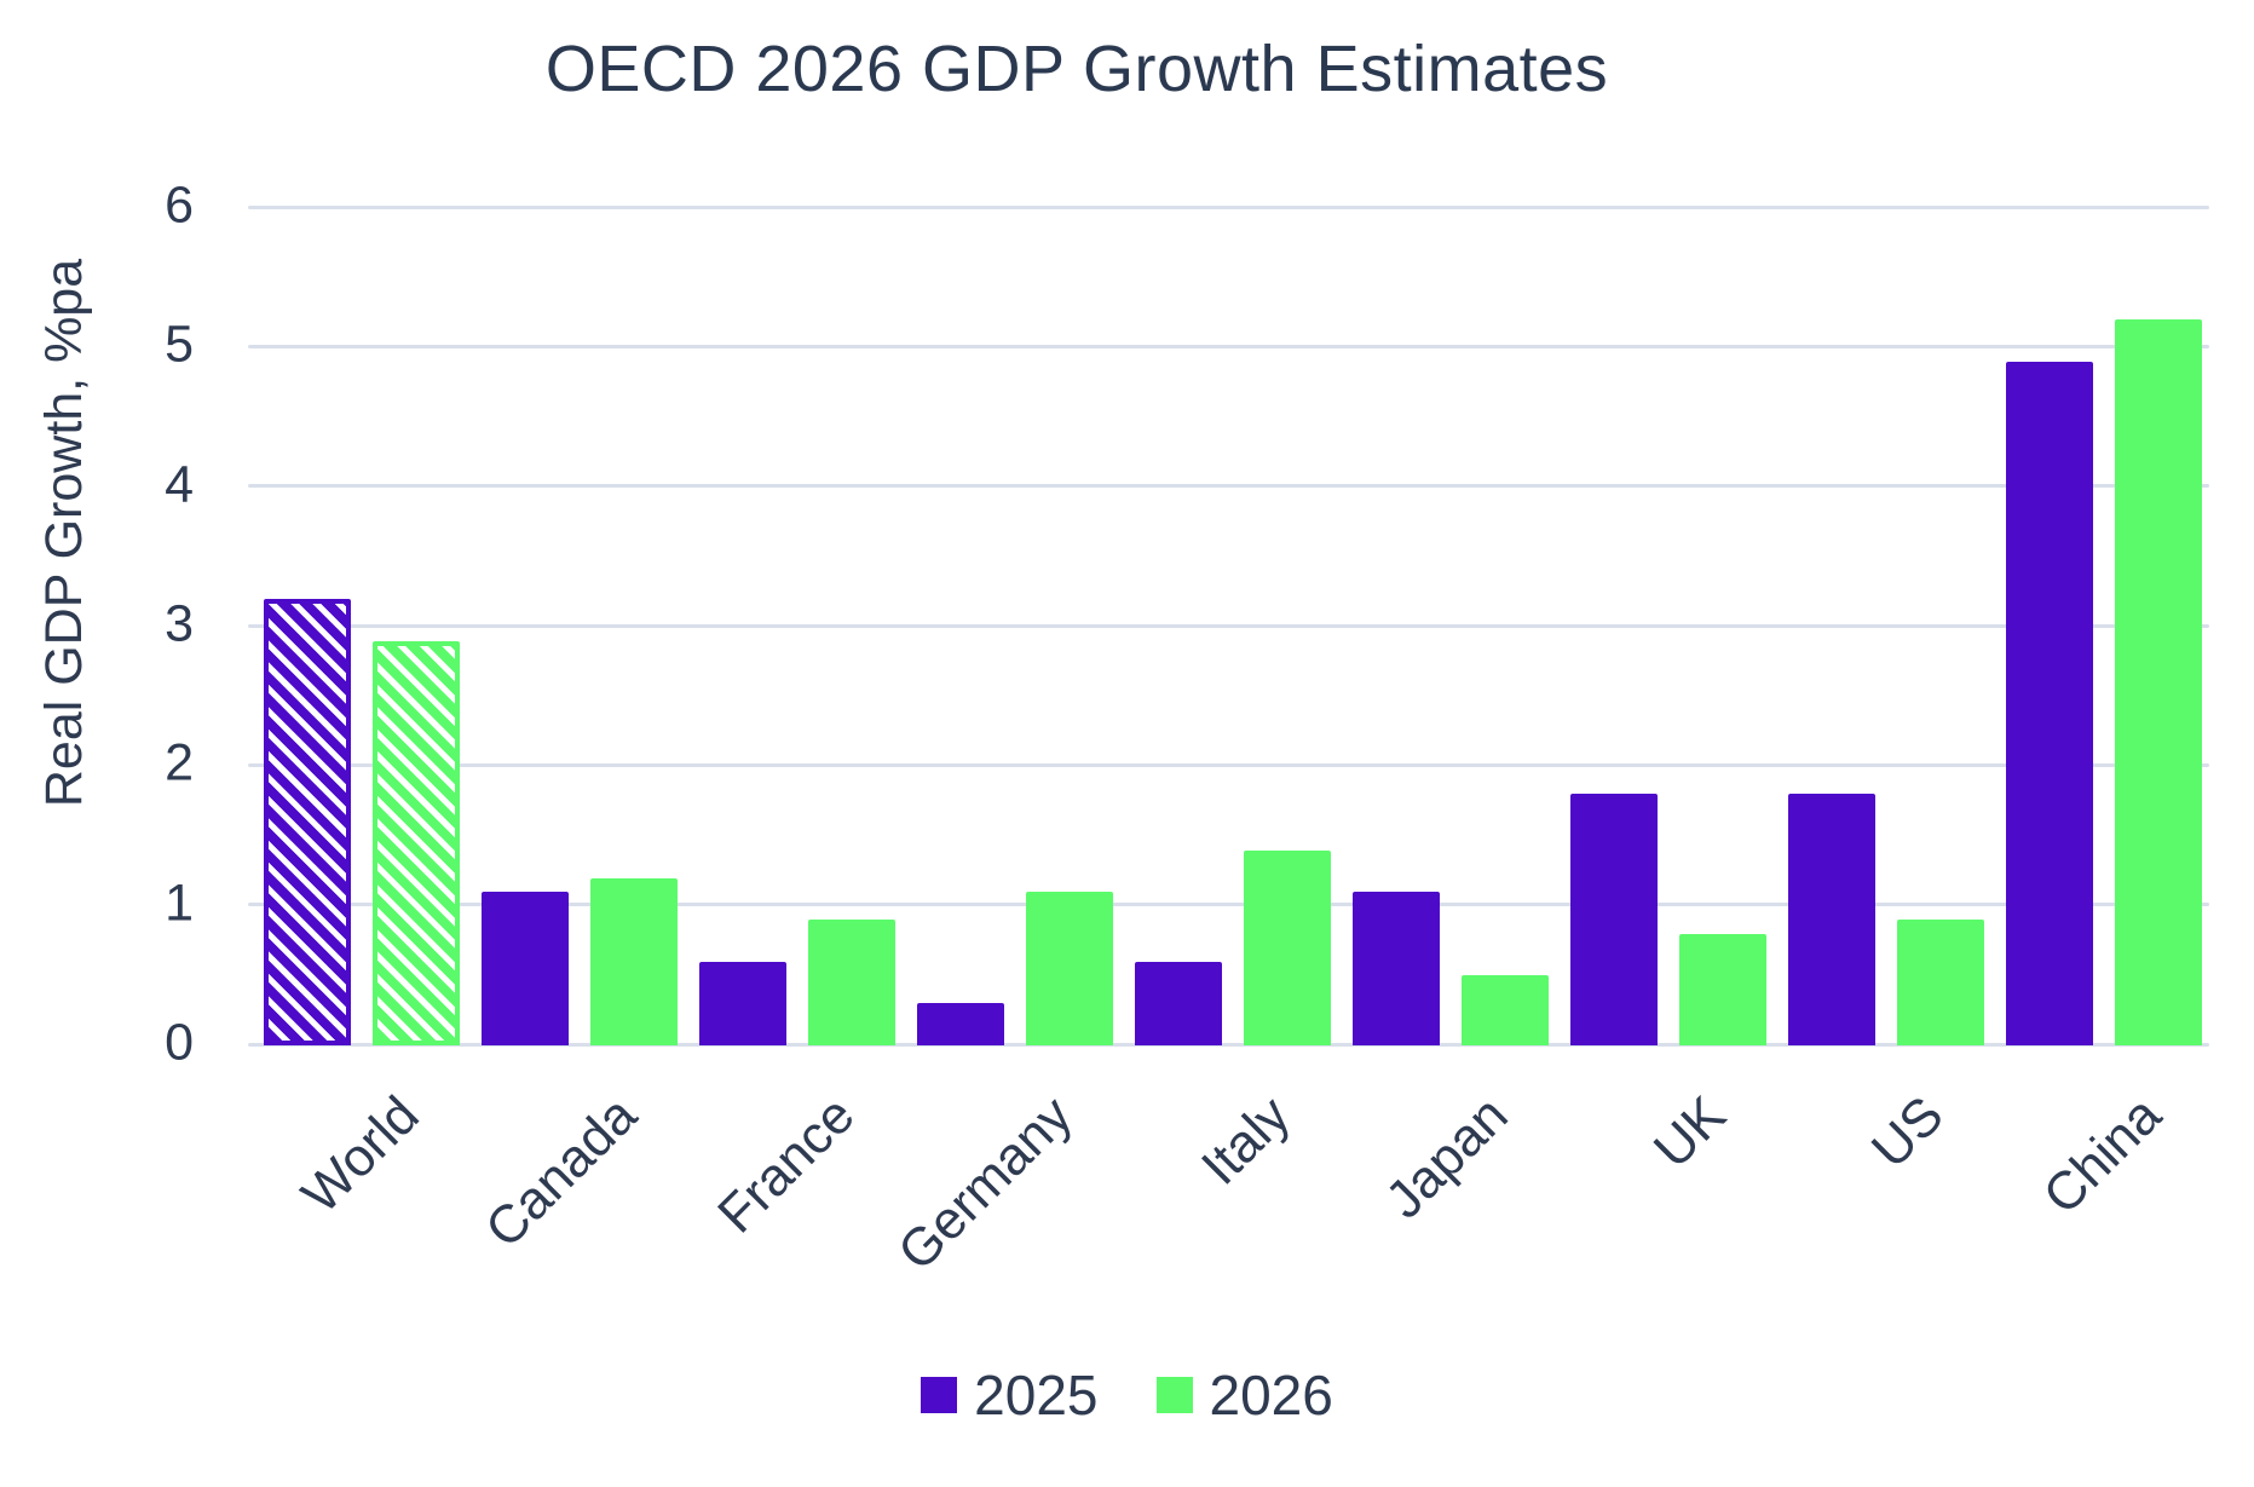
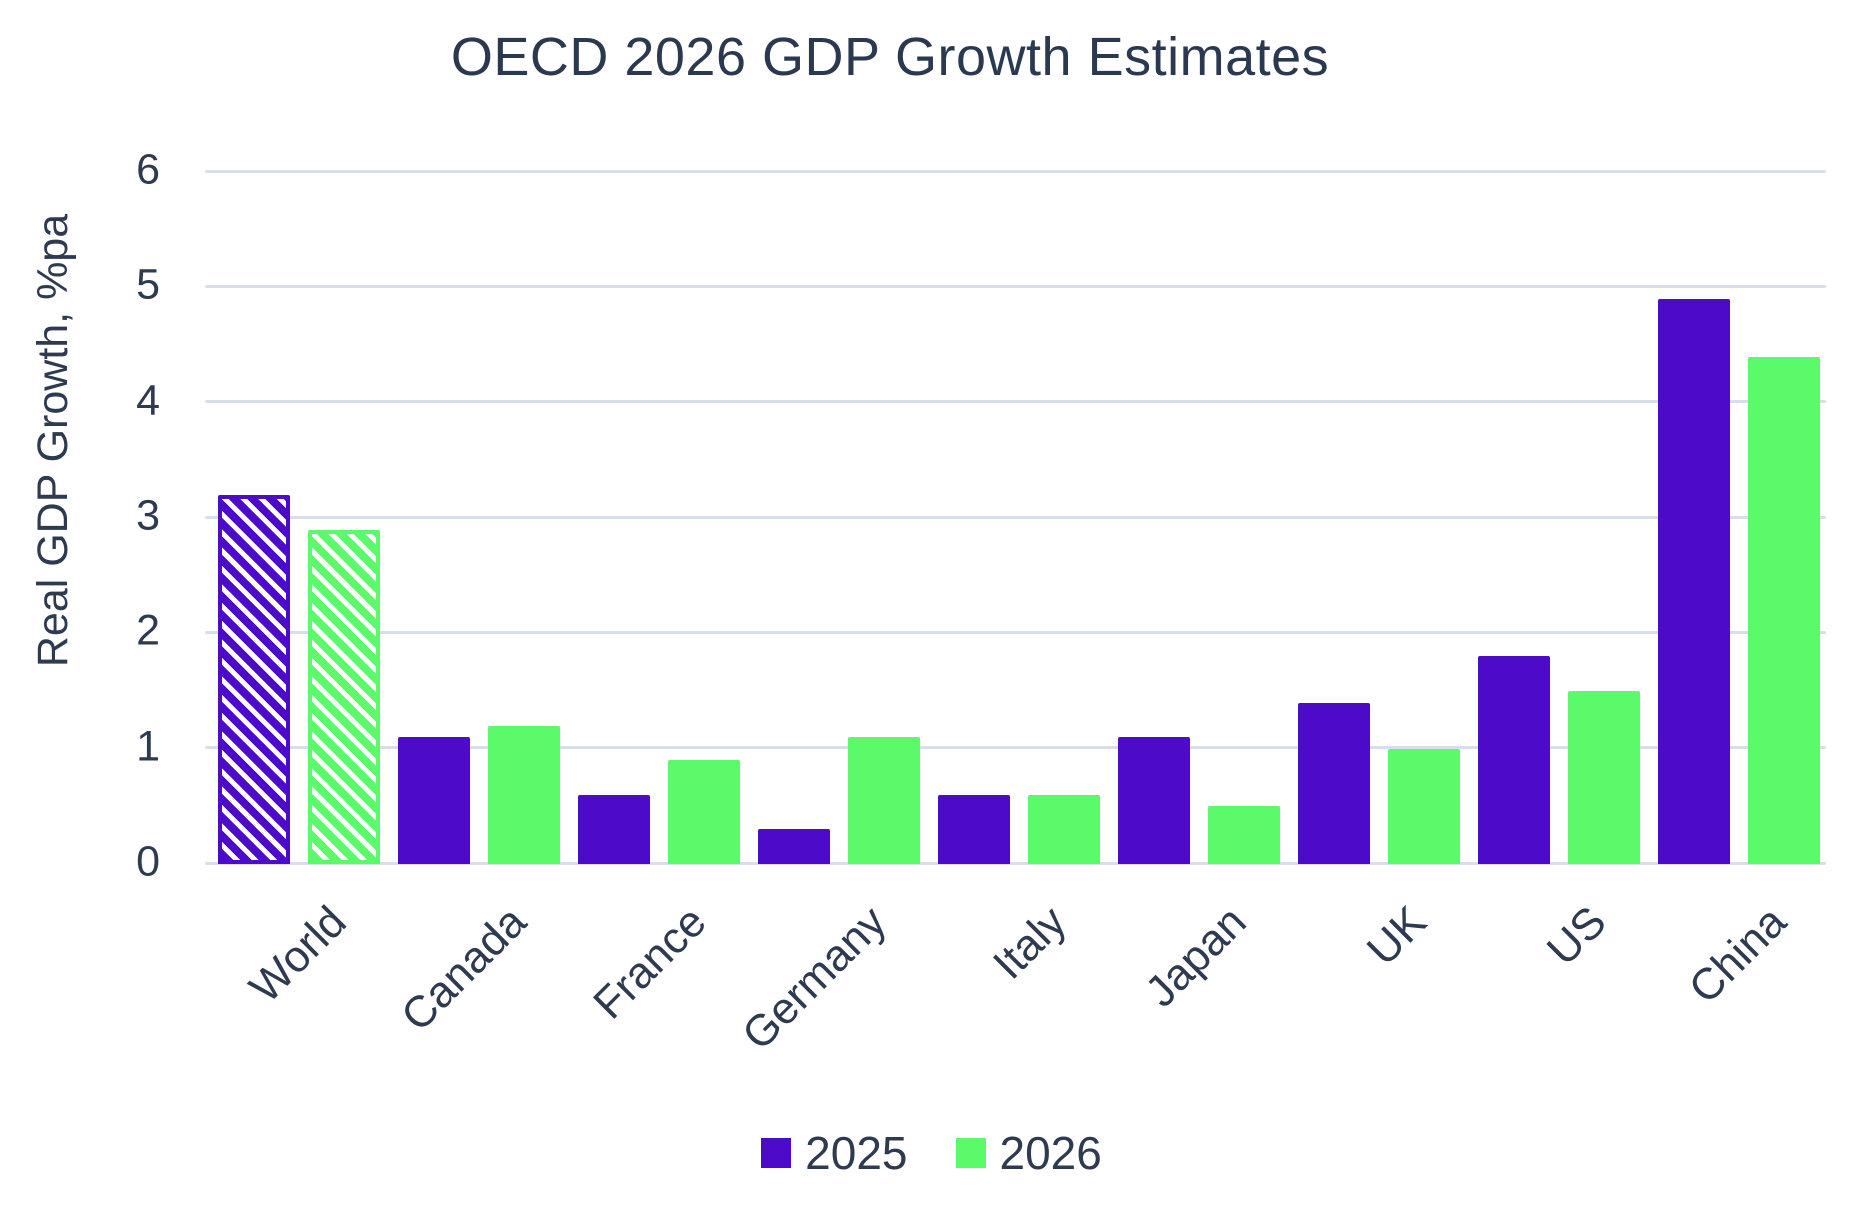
2026/Italy: 1.4 -> 0.6
2025/UK: 1.8 -> 1.4
2026/UK: 0.8 -> 1.0
2026/US: 0.9 -> 1.5
2026/China: 5.2 -> 4.4
